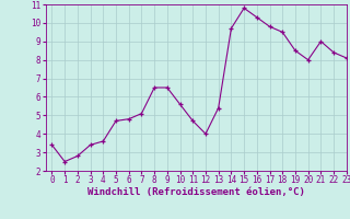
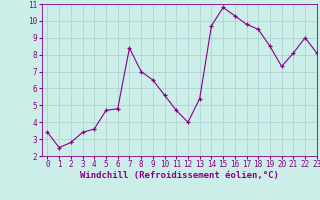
7: 5.1 -> 8.4
8: 6.5 -> 7.0
20: 8.0 -> 7.3
21: 9.0 -> 8.1
22: 8.4 -> 9.0
